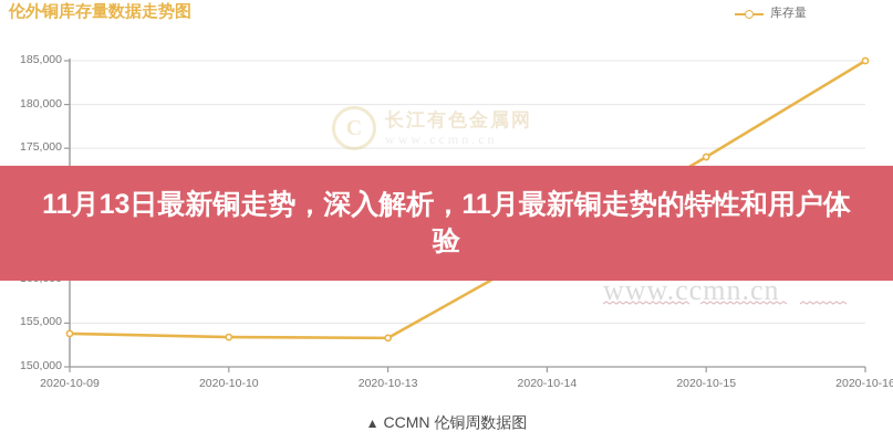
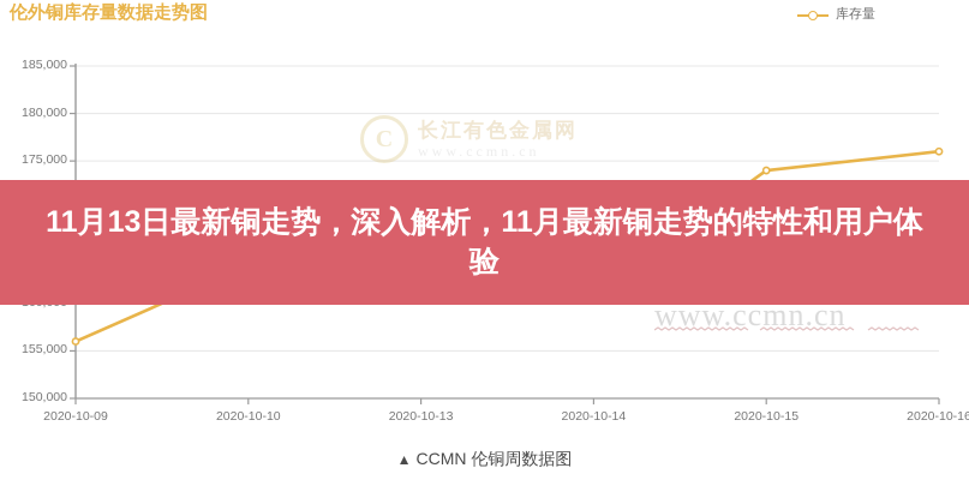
2020-10-09: 154000 -> 156000
2020-10-10: 153000 -> 164000
2020-10-13: 153000 -> 162000
2020-10-14: 164000 -> 161000
2020-10-16: 185000 -> 176000
